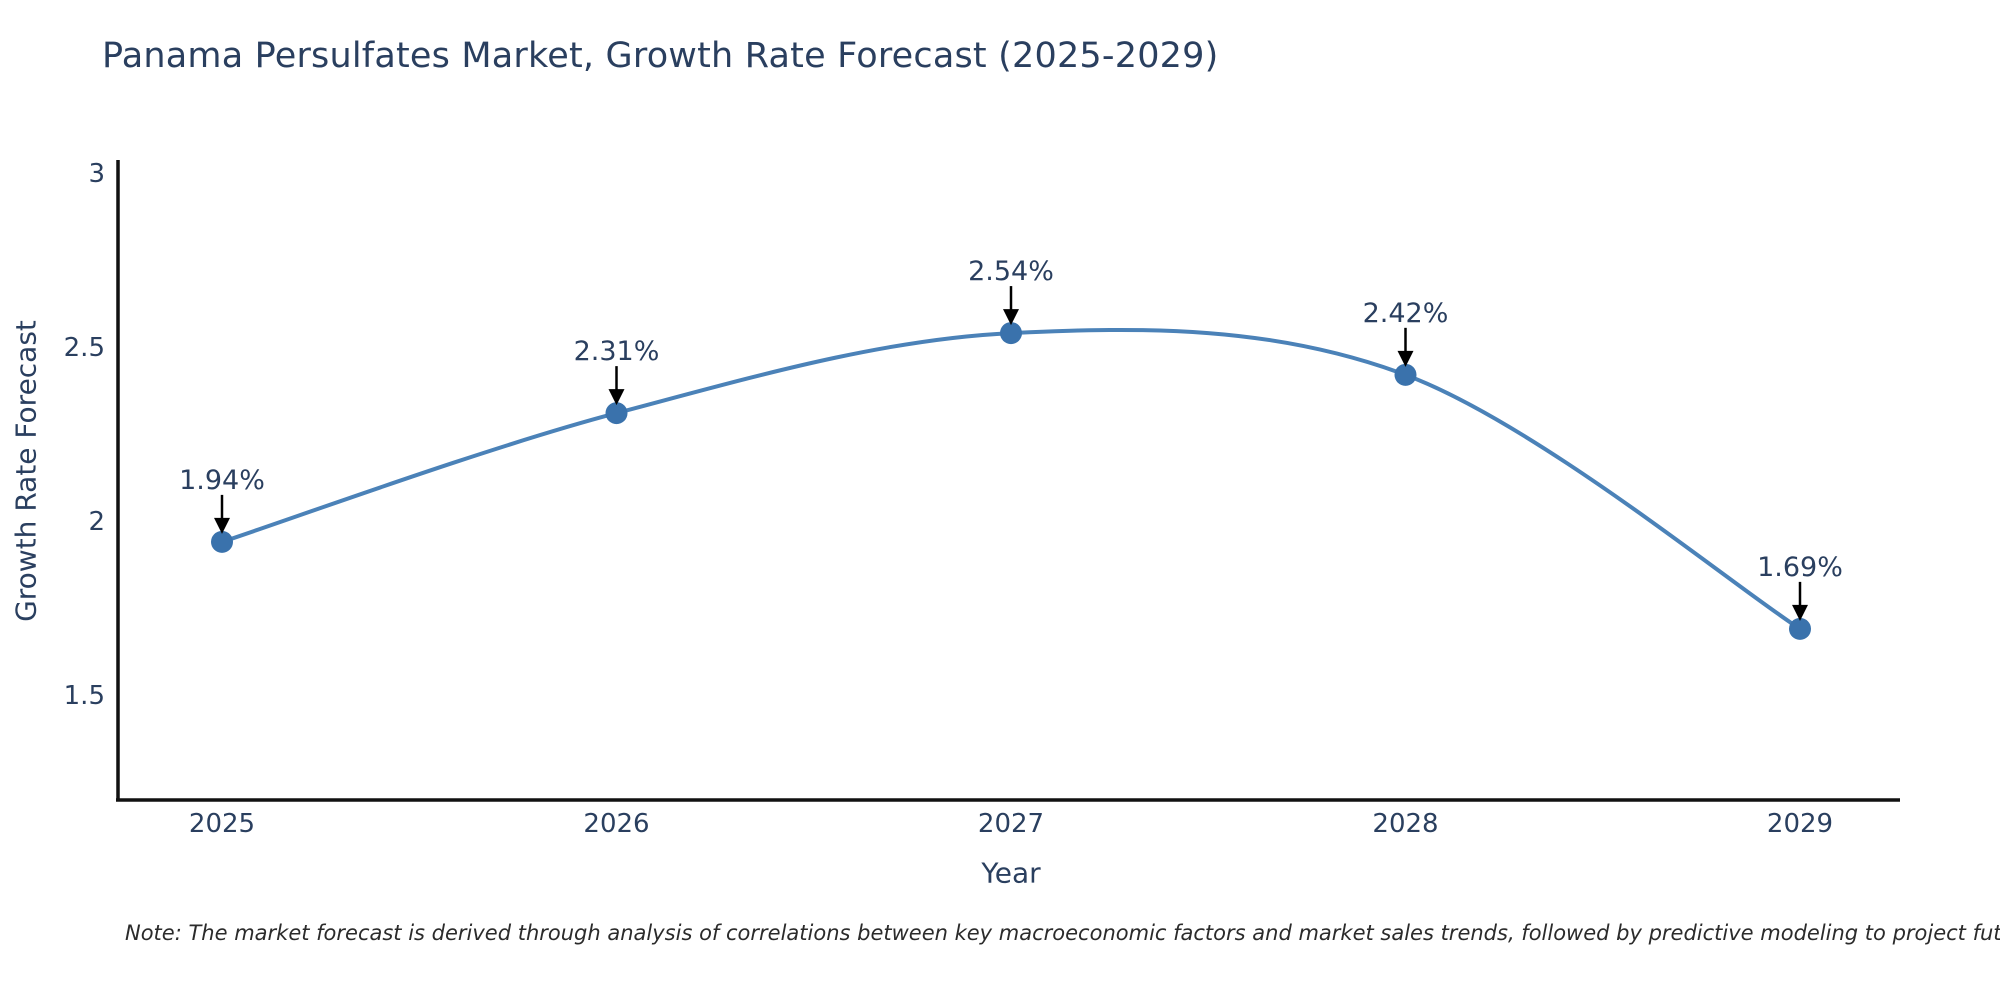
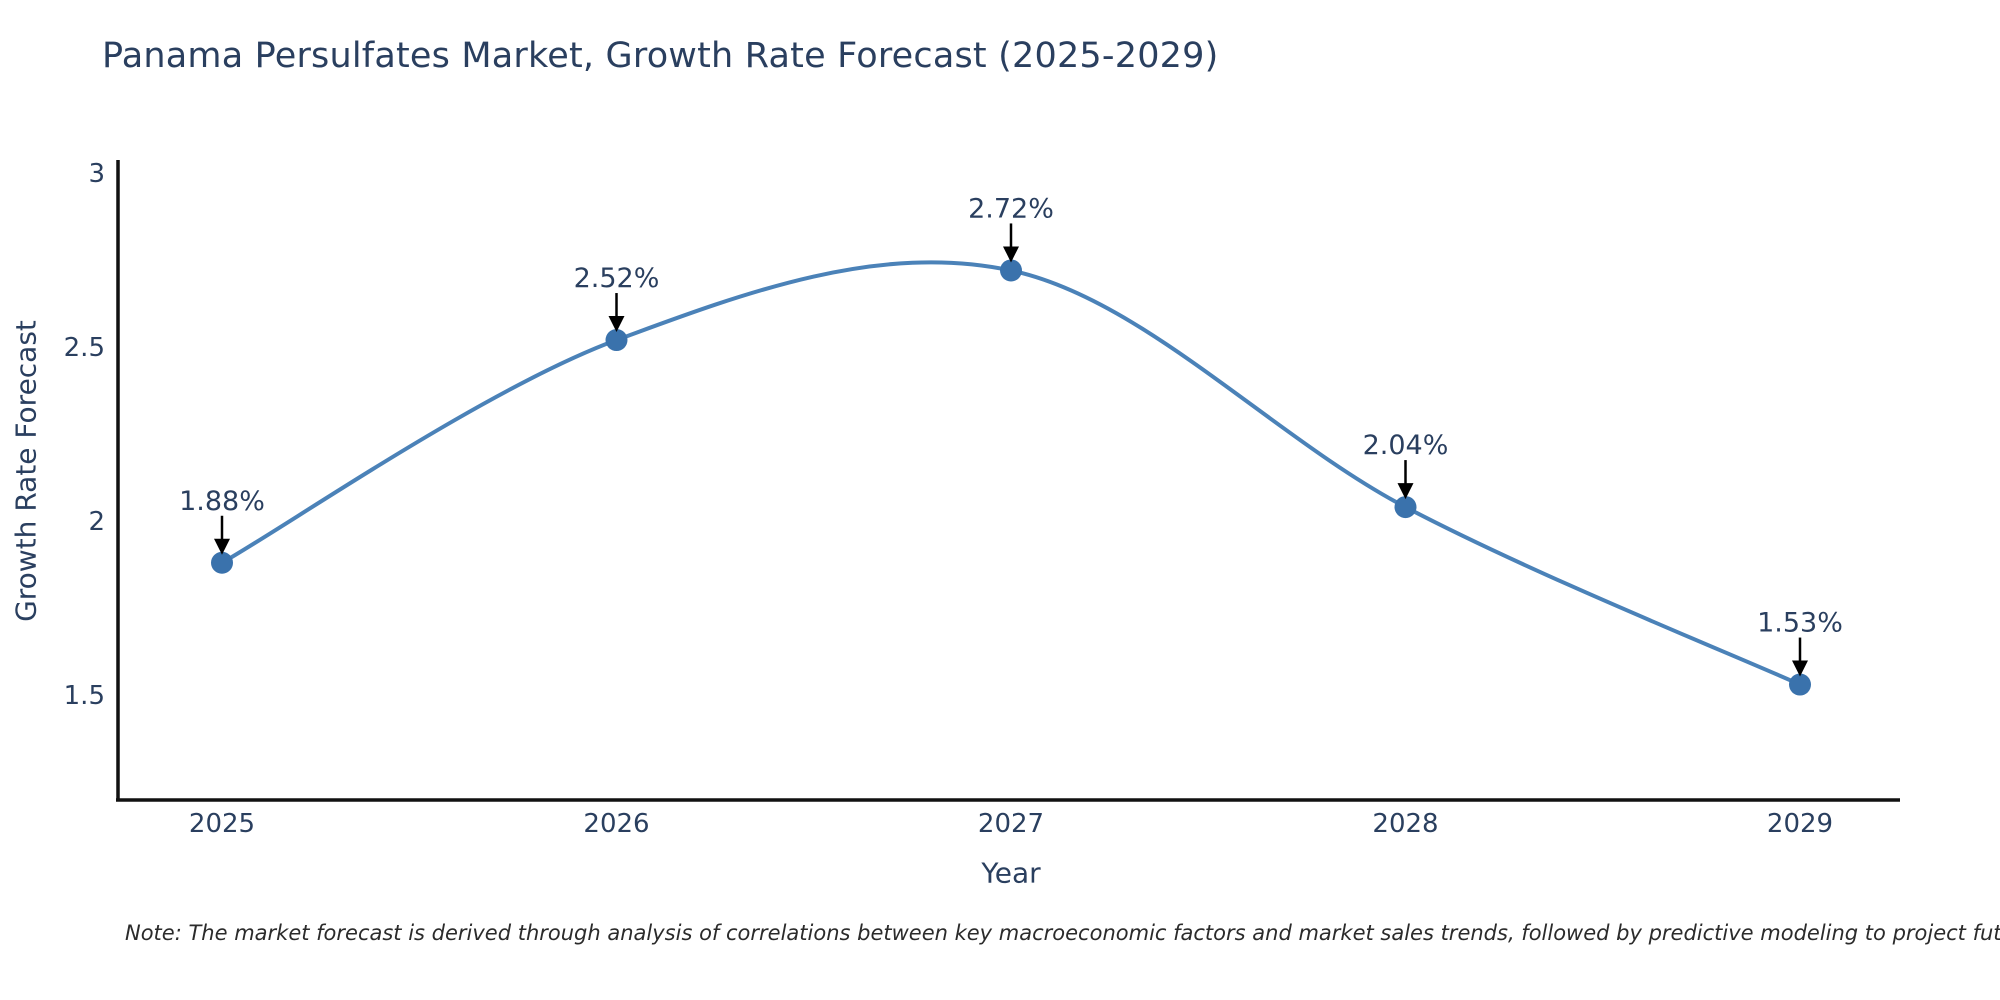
2025: 1.94% -> 1.88%
2026: 2.31% -> 2.52%
2027: 2.54% -> 2.72%
2028: 2.42% -> 2.04%
2029: 1.69% -> 1.53%
